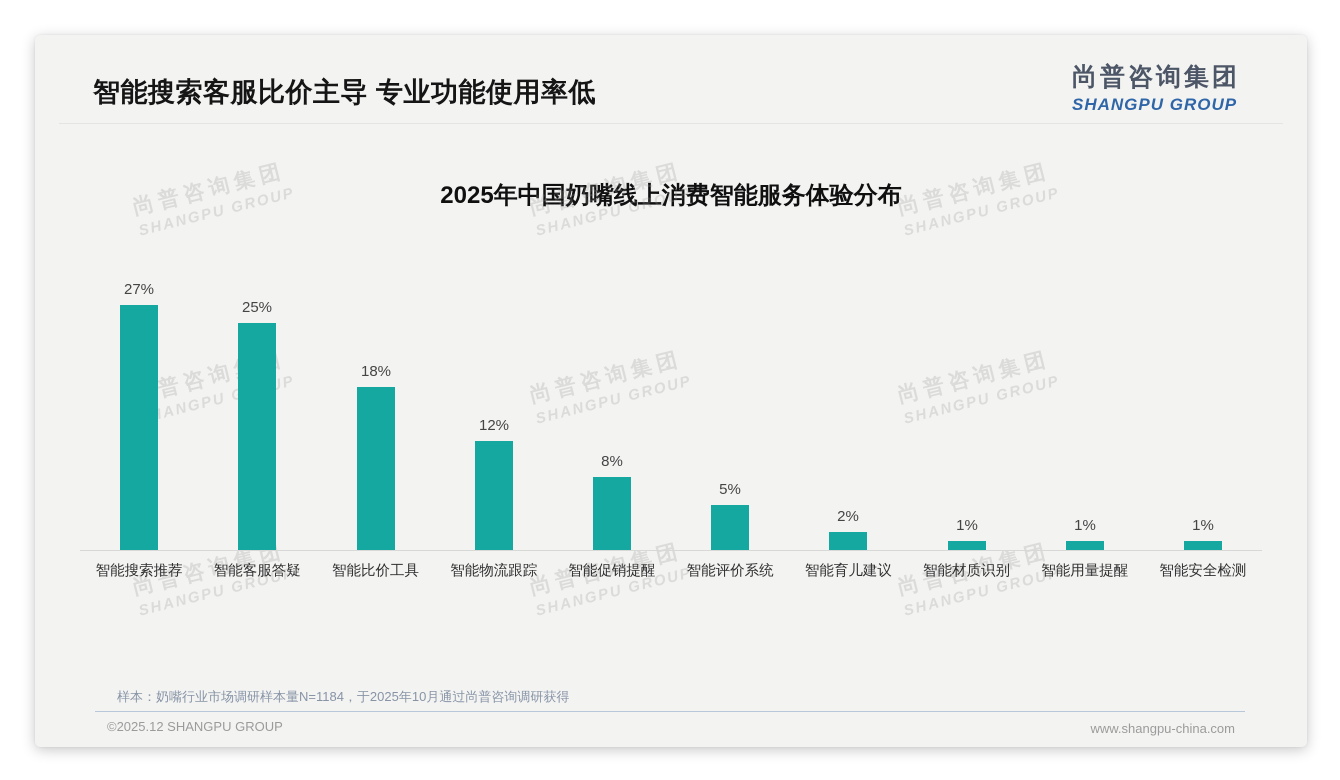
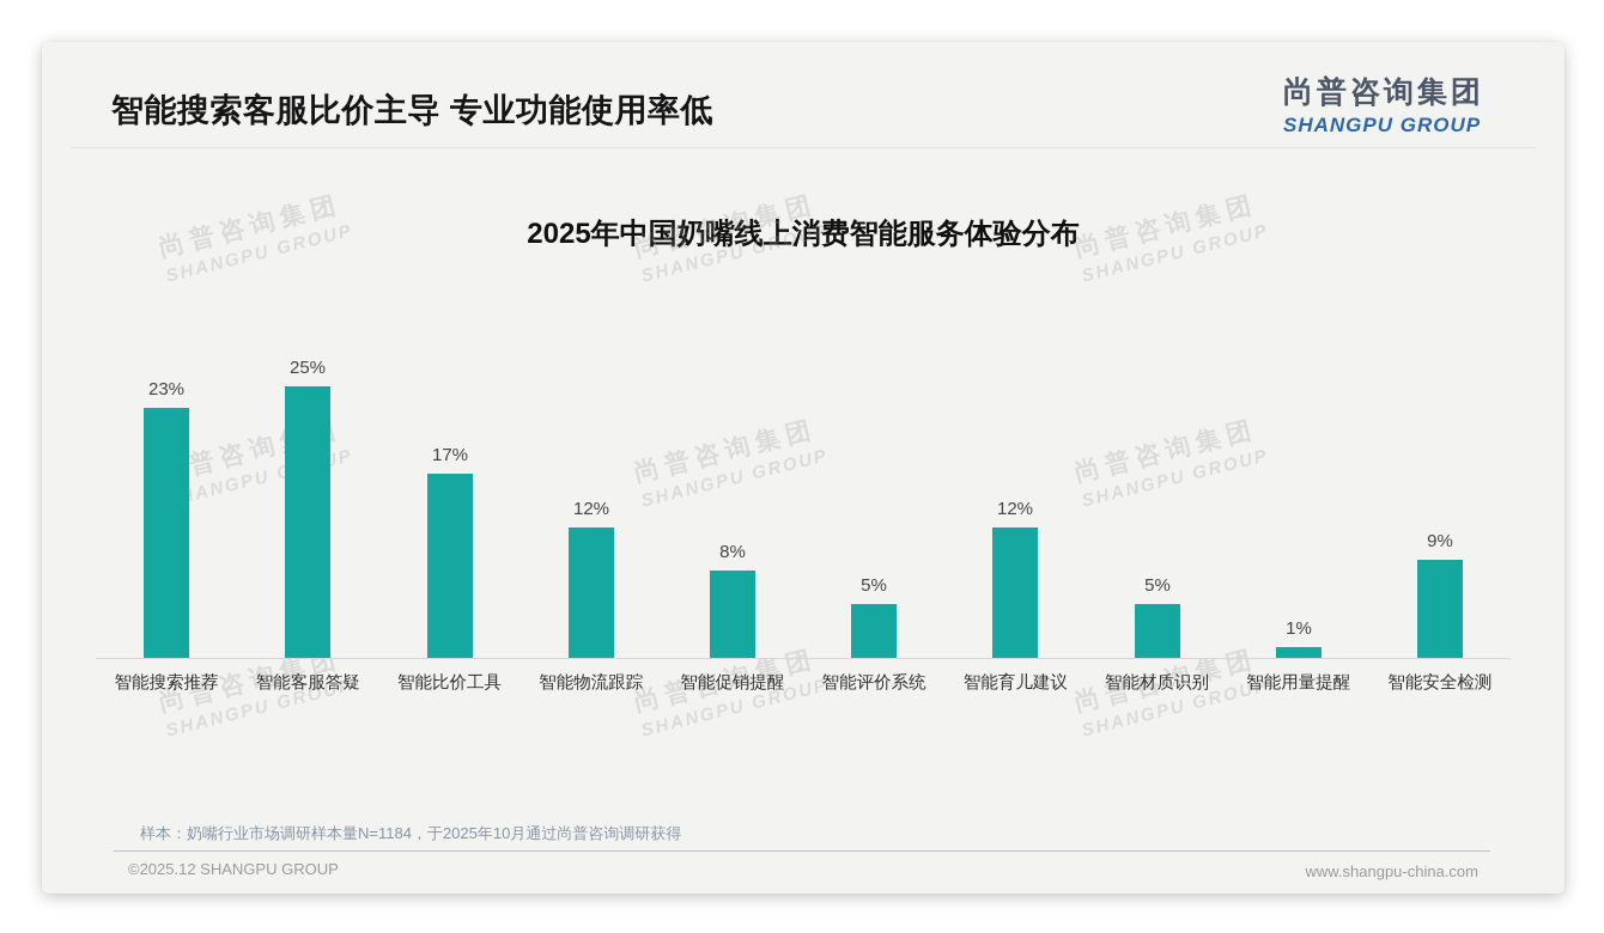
智能搜索推荐: 27% -> 23%
智能比价工具: 18% -> 17%
智能育儿建议: 2% -> 12%
智能材质识别: 1% -> 5%
智能安全检测: 1% -> 9%
